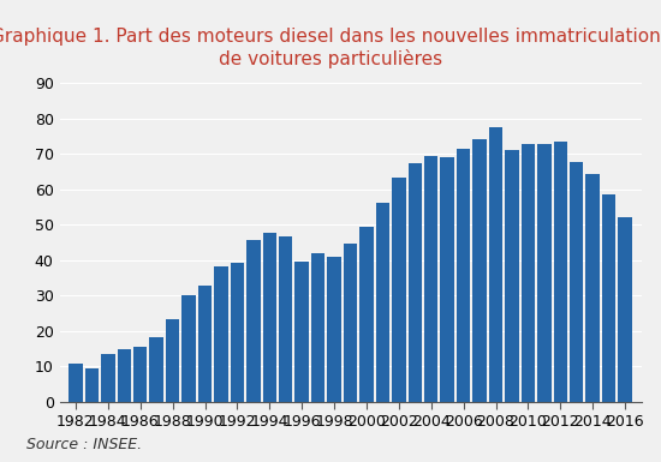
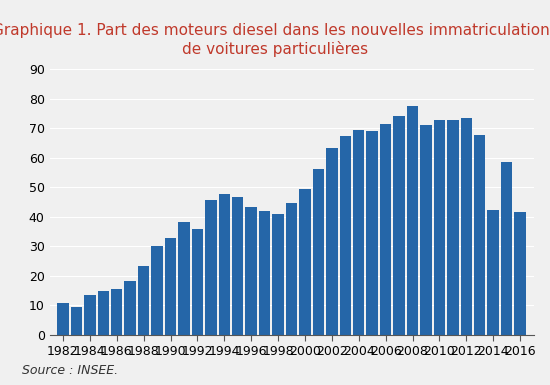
1992: 39.2 -> 36.0
1996: 39.6 -> 43.5
2014: 64.5 -> 42.5
2016: 52.3 -> 41.5
